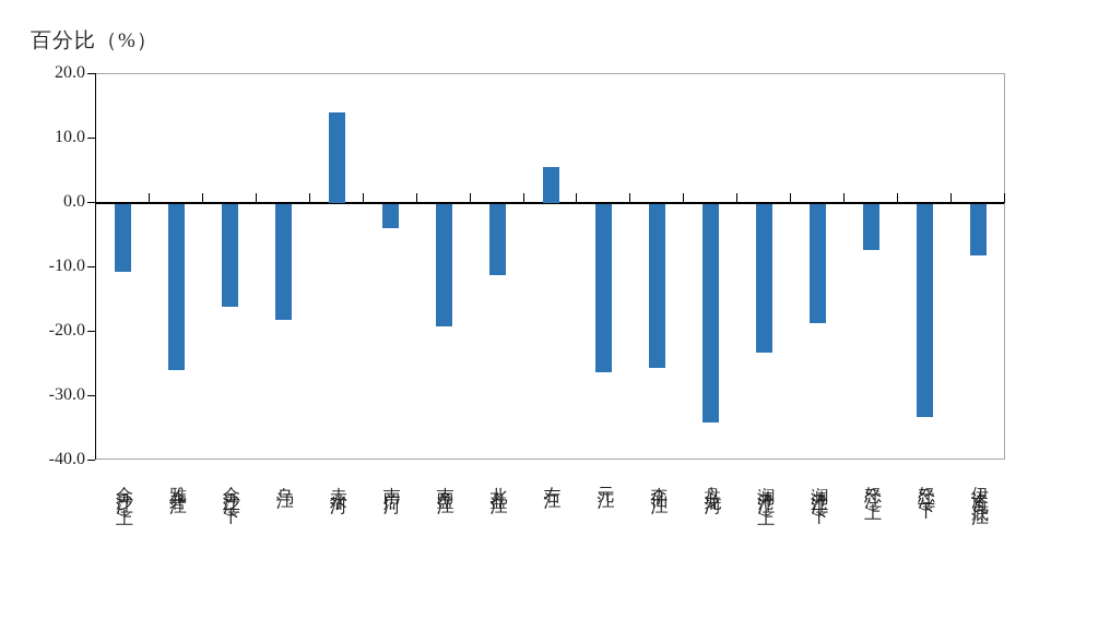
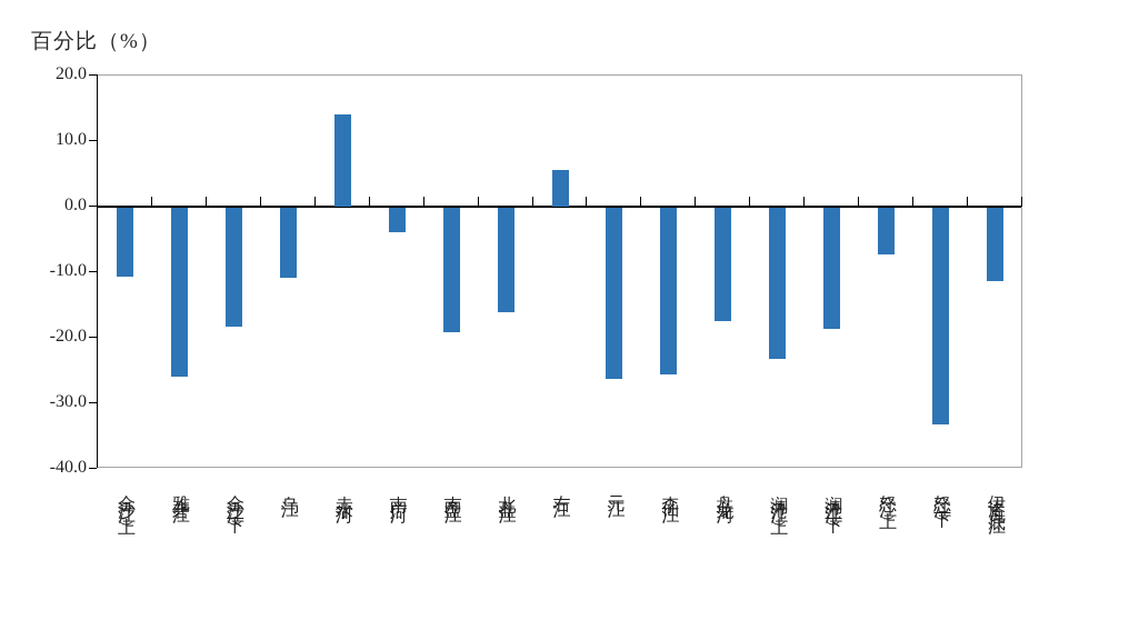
金沙江（下）: -16 -> -18
乌江: -18 -> -11
北盘江: -11 -> -16
盘龙河: -34 -> -17
伊洛瓦底江: -8 -> -11
